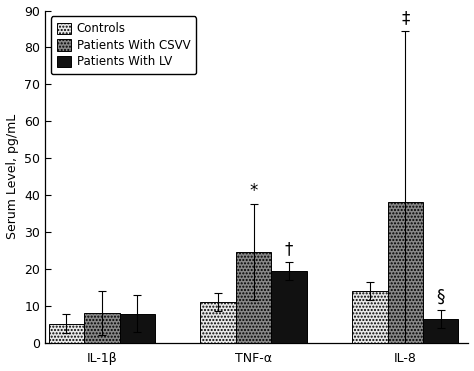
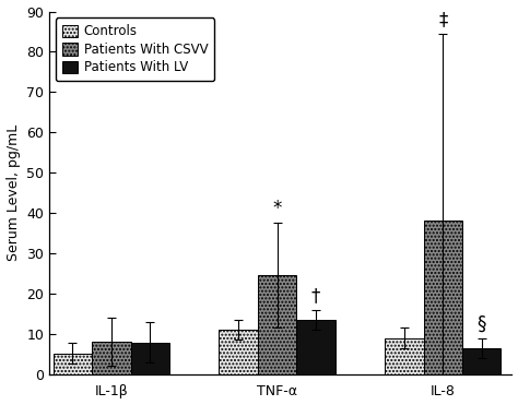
Patients With LV/TNF-α: 19.5 -> 13.5
Controls/IL-8: 14.0 -> 9.0
